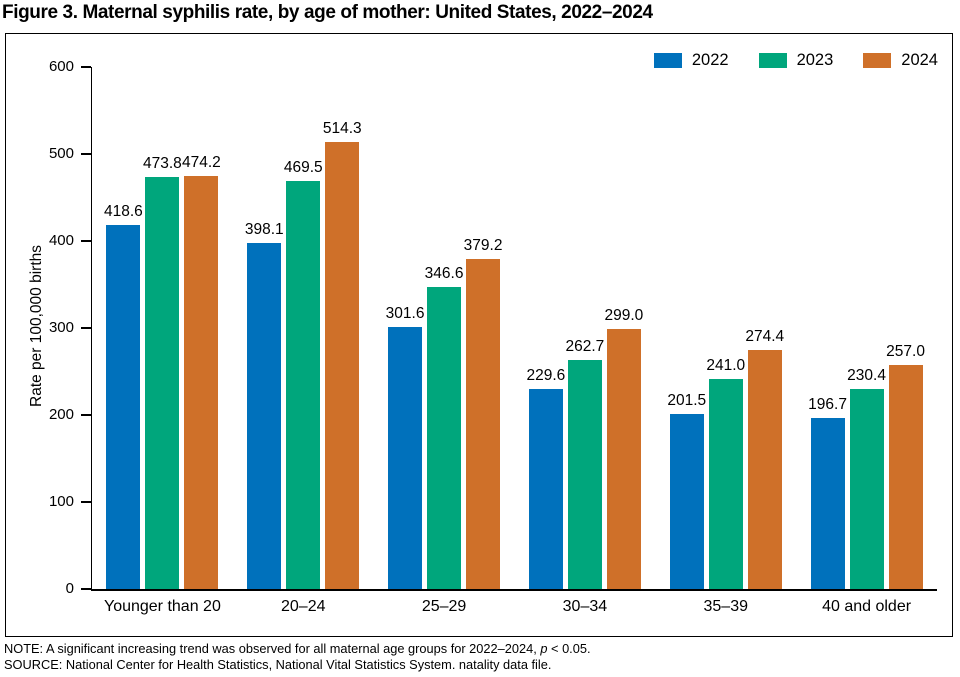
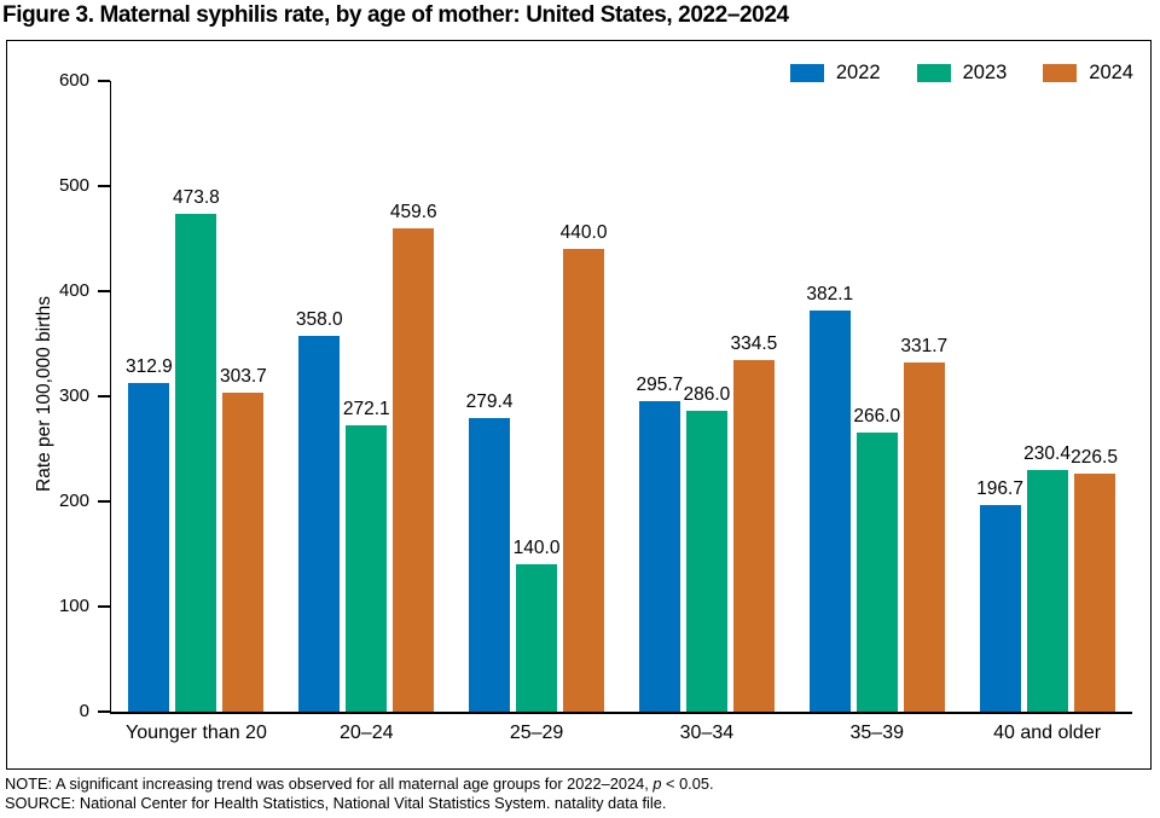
2022/Younger than 20: 418.6 -> 312.9
2024/Younger than 20: 474.2 -> 303.7
2022/20–24: 398.1 -> 358.0
2023/20–24: 469.5 -> 272.1
2024/20–24: 514.3 -> 459.6
2022/25–29: 301.6 -> 279.4
2023/25–29: 346.6 -> 140.0
2024/25–29: 379.2 -> 440.0
2022/30–34: 229.6 -> 295.7
2023/30–34: 262.7 -> 286.0
2024/30–34: 299.0 -> 334.5
2022/35–39: 201.5 -> 382.1
2023/35–39: 241.0 -> 266.0
2024/35–39: 274.4 -> 331.7
2024/40 and older: 257.0 -> 226.5
